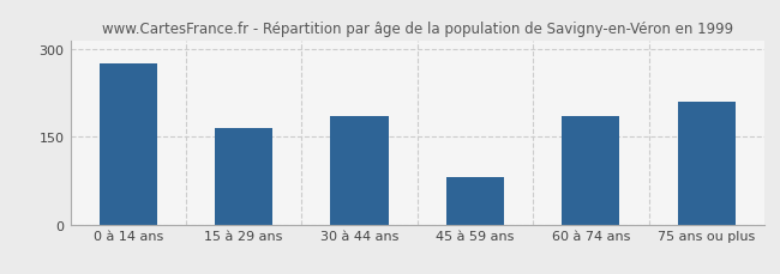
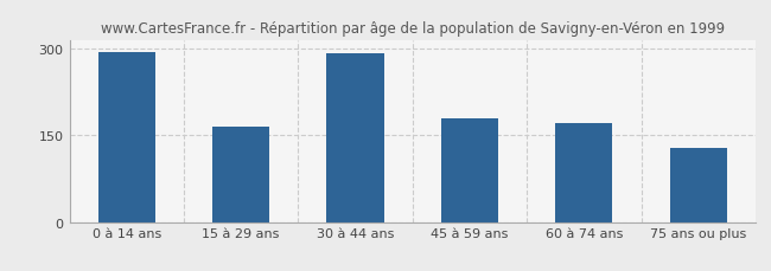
0 à 14 ans: 275 -> 293
30 à 44 ans: 185 -> 291
45 à 59 ans: 80 -> 179
60 à 74 ans: 185 -> 170
75 ans ou plus: 210 -> 128
